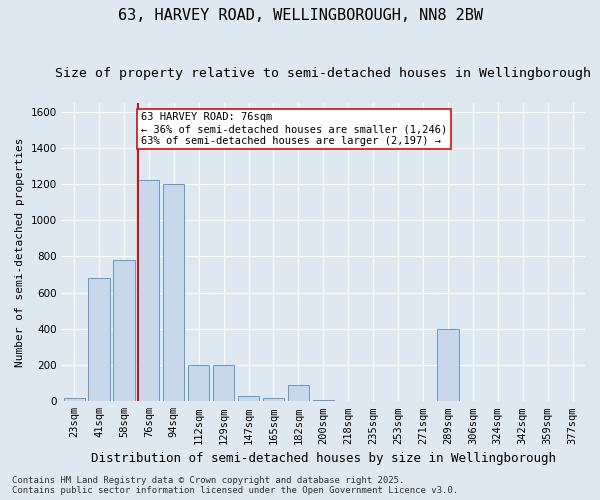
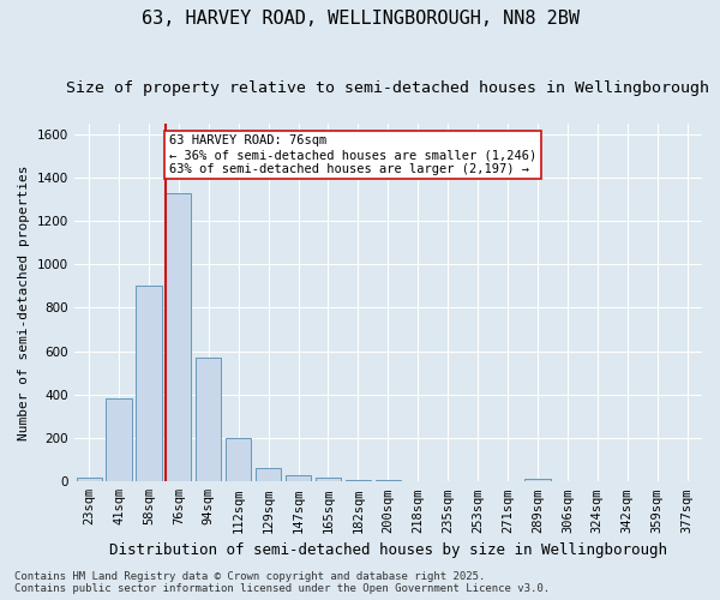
41sqm: 680 -> 380
58sqm: 780 -> 900
76sqm: 1220 -> 1320
94sqm: 1200 -> 570
129sqm: 200 -> 60
182sqm: 90 -> 10
289sqm: 400 -> 10
